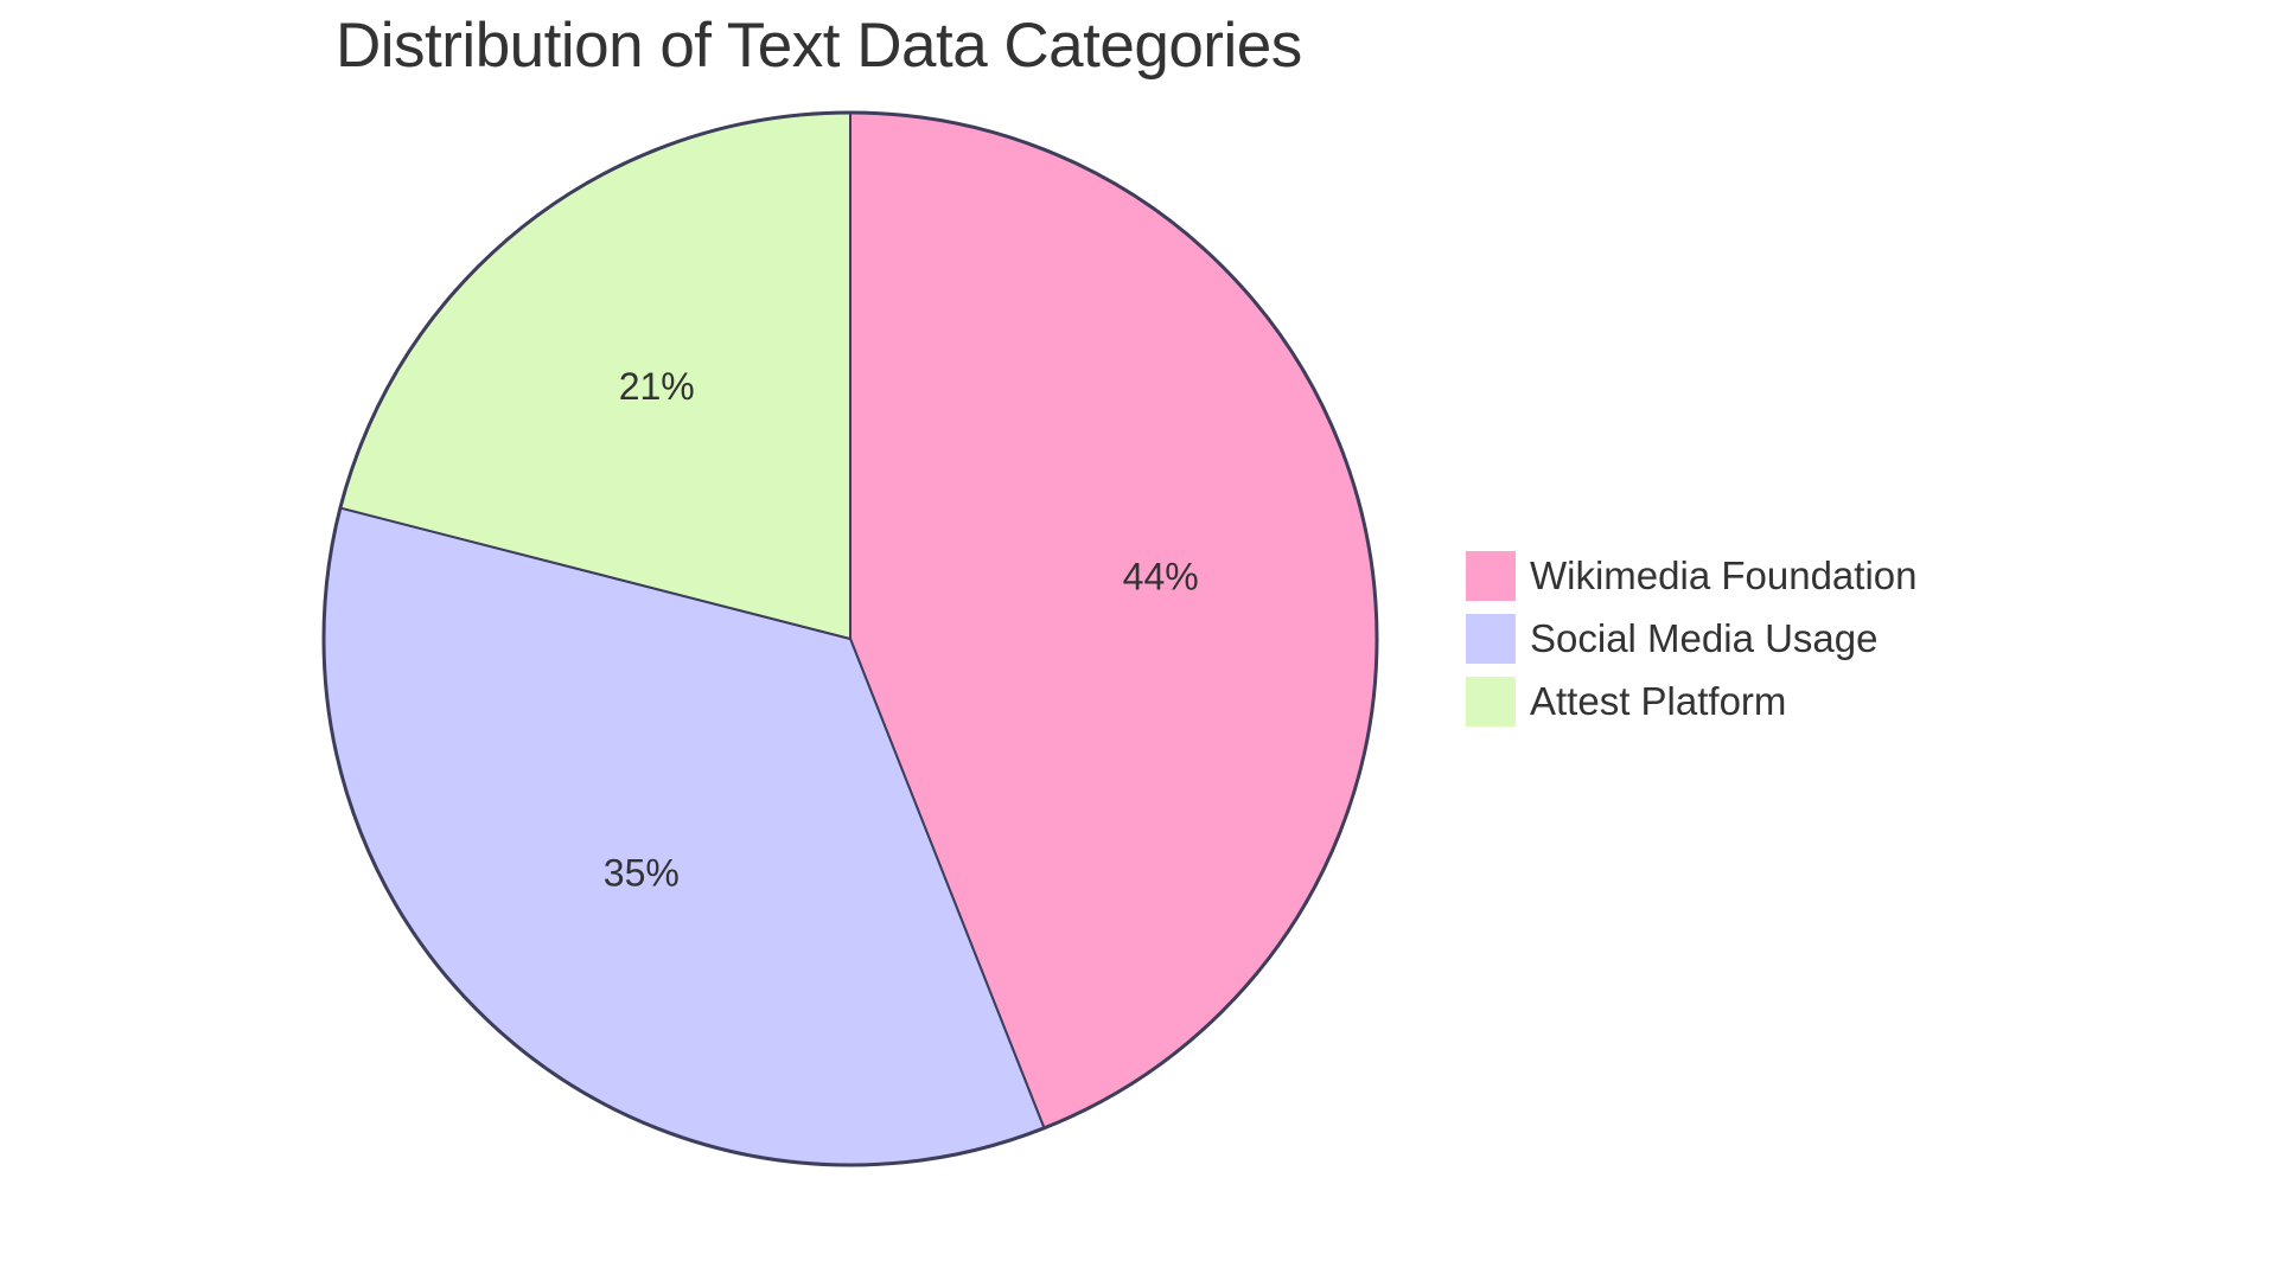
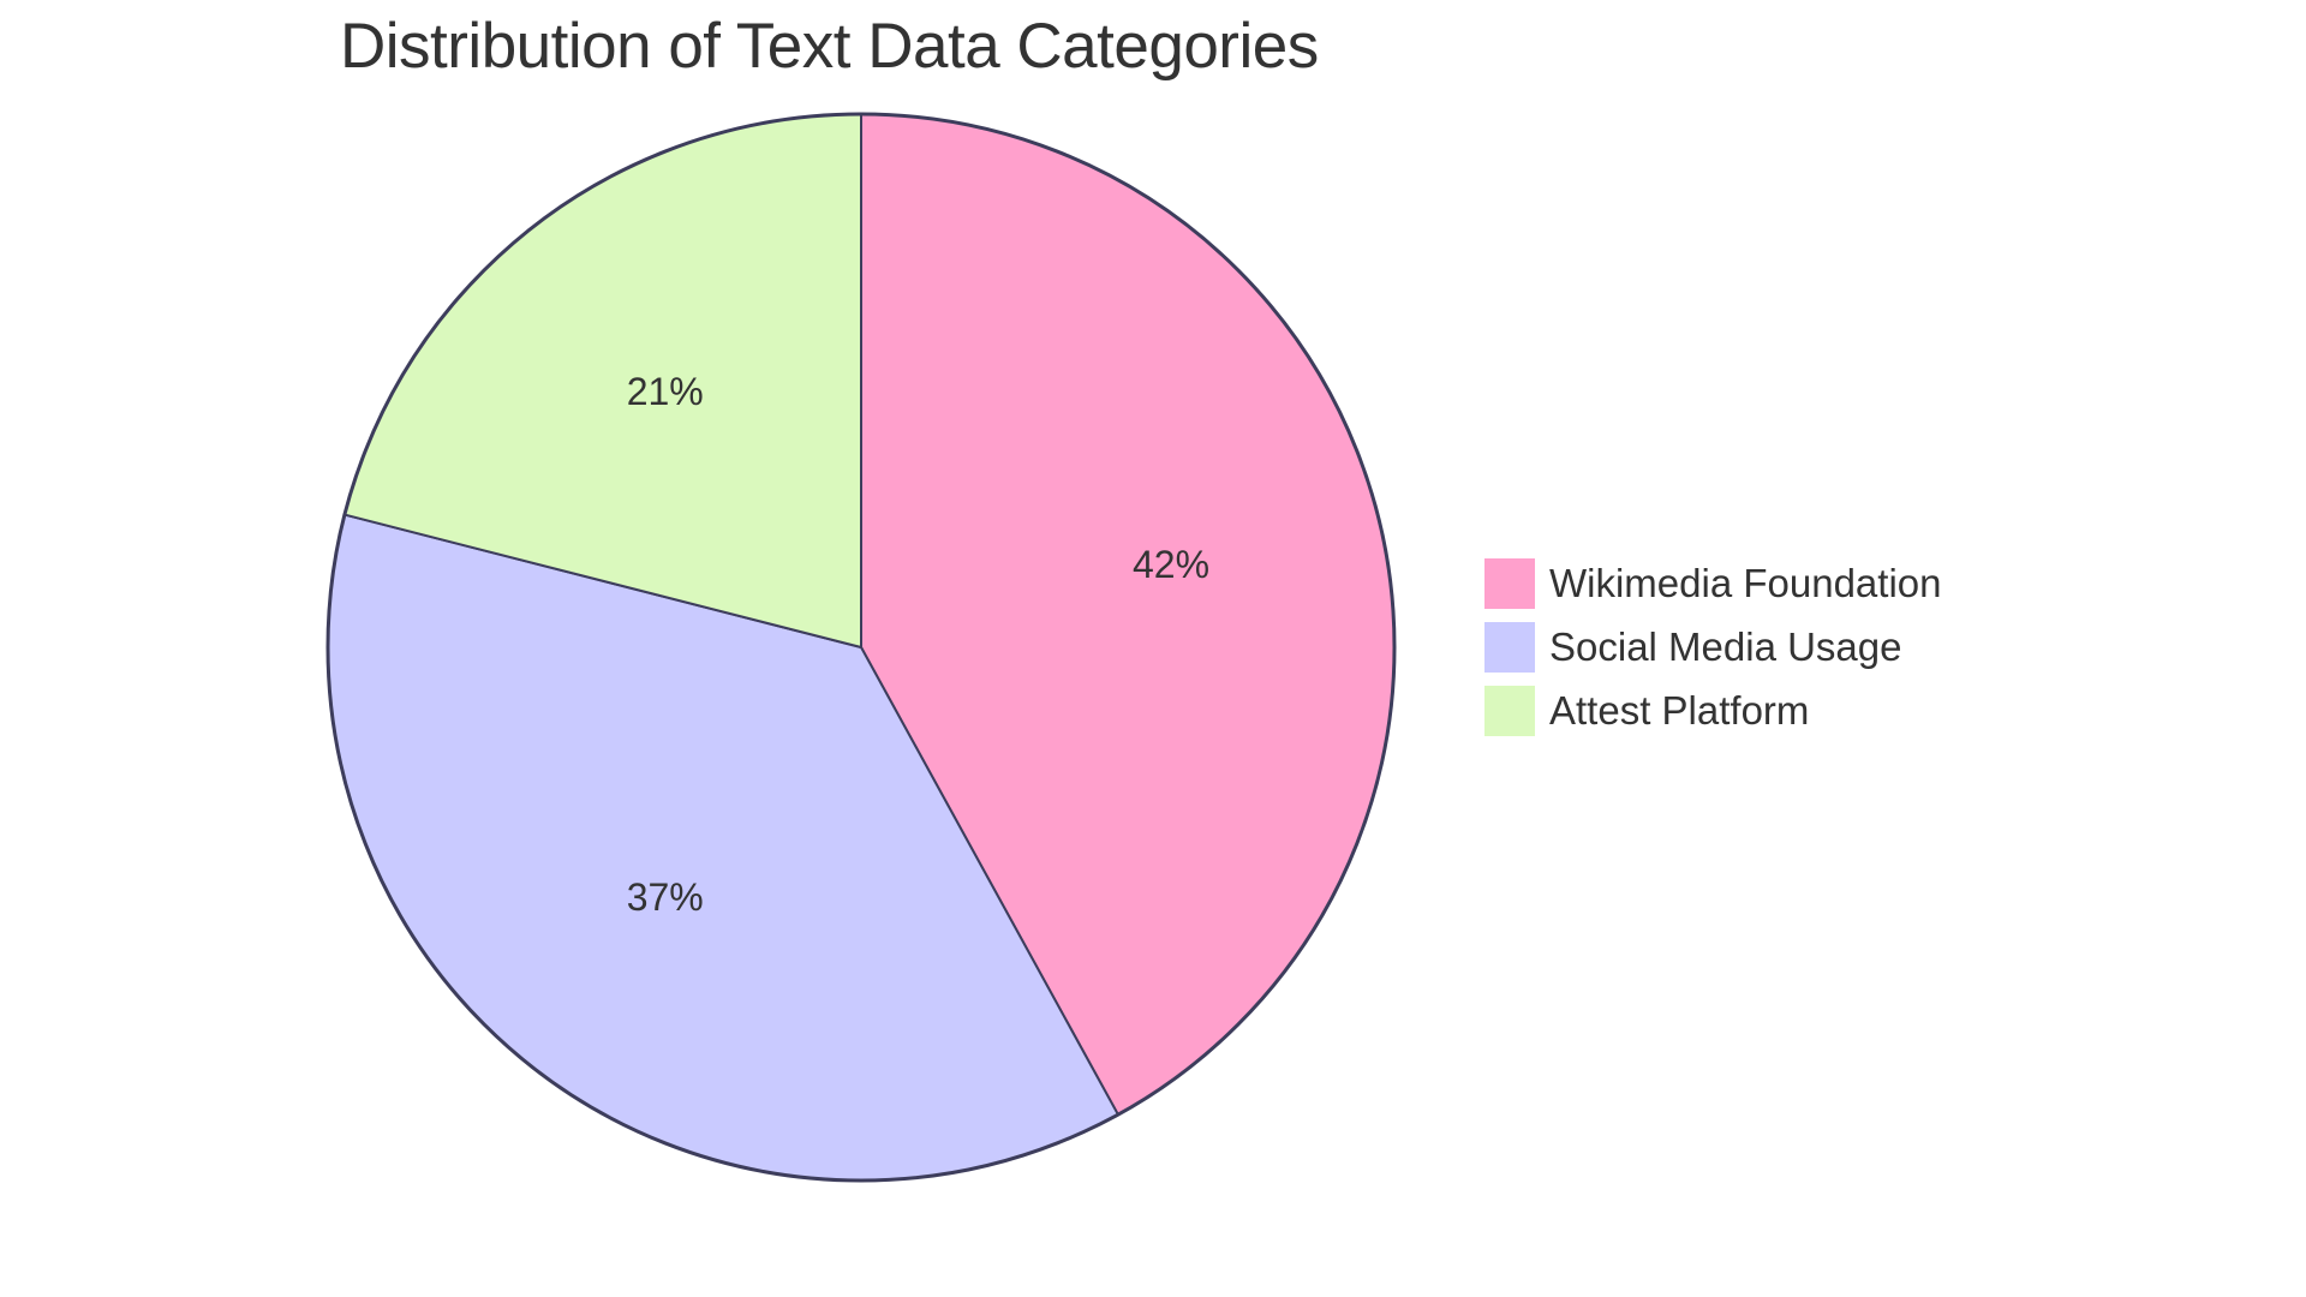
Wikimedia Foundation: 44% -> 42%
Social Media Usage: 35% -> 37%
